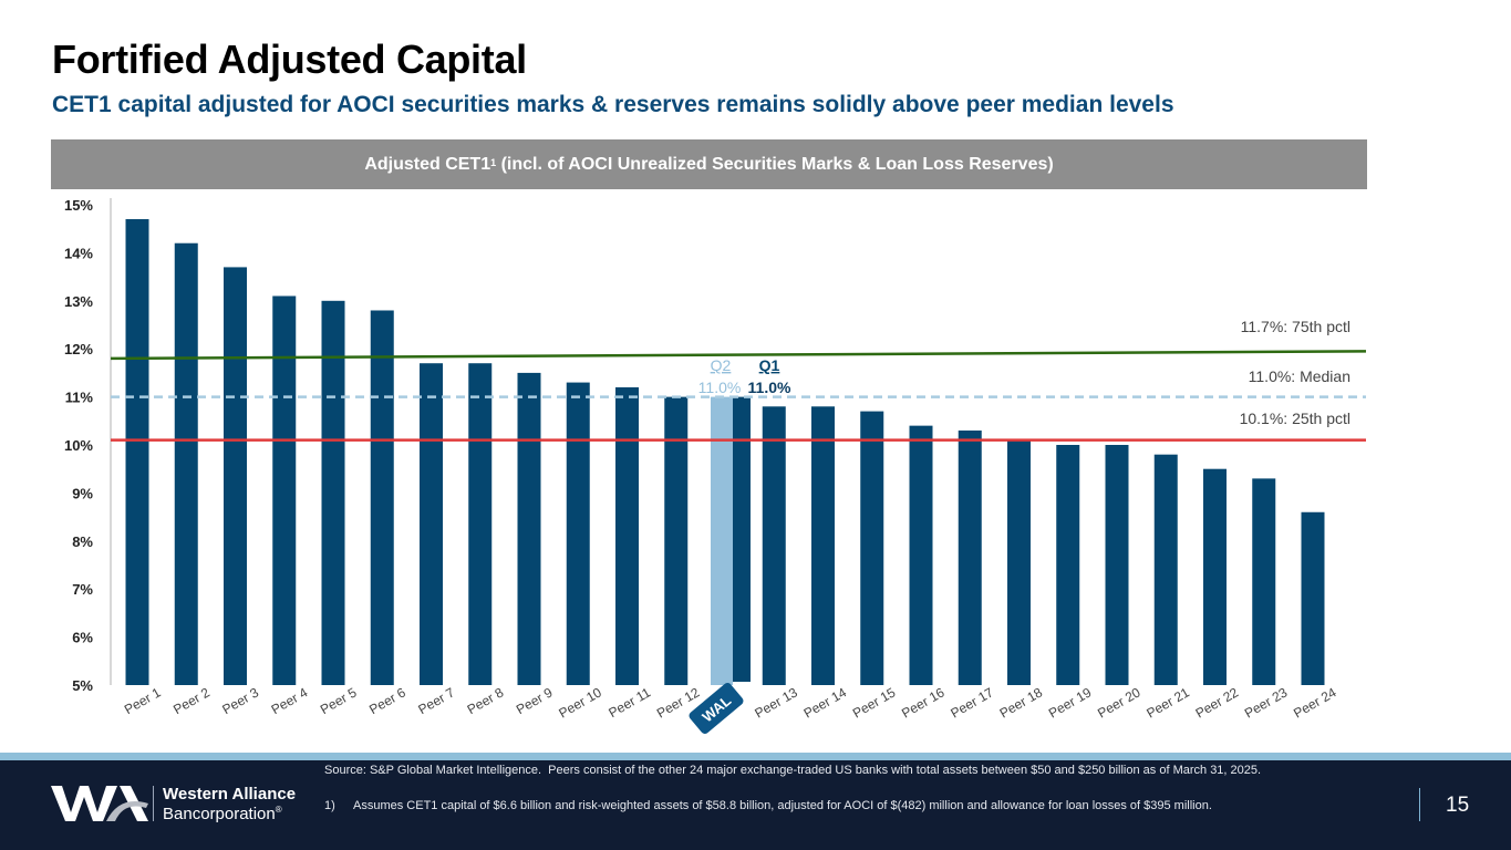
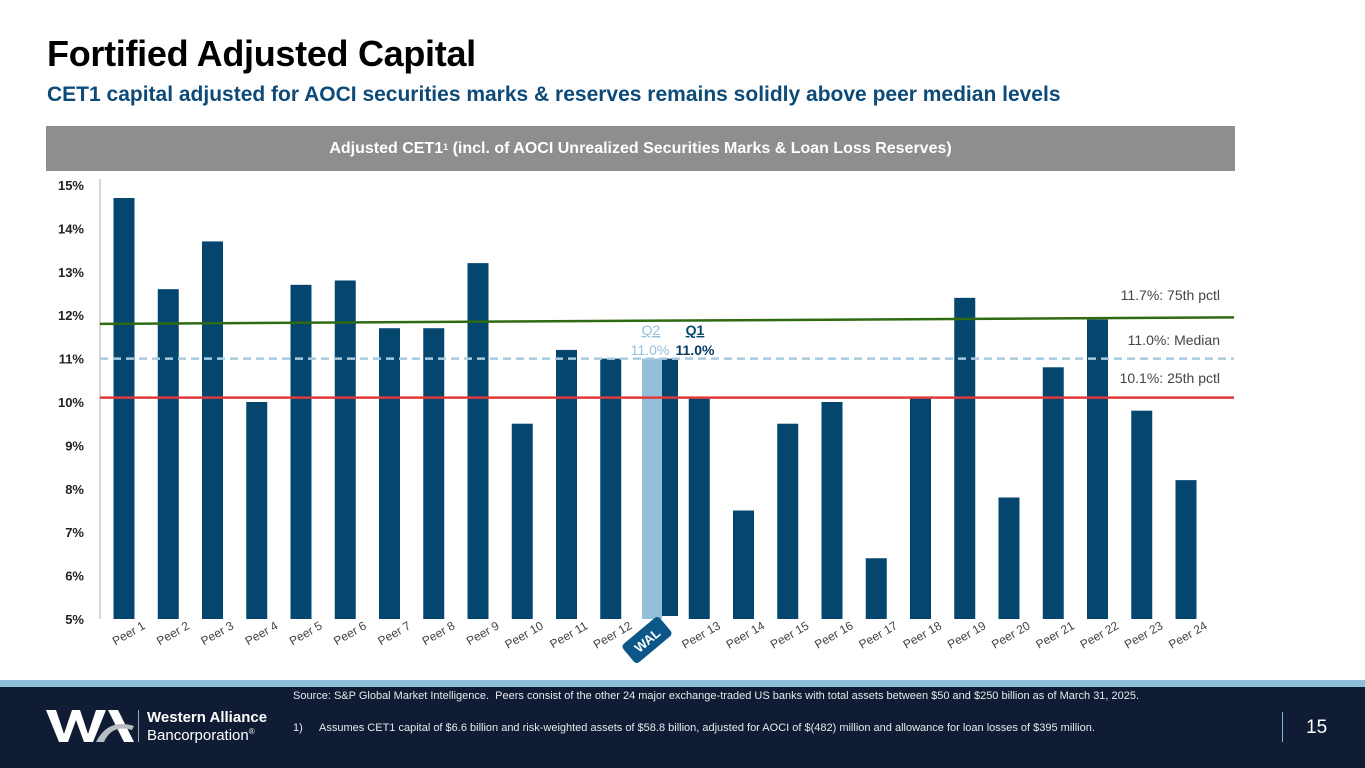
Peer 2: 14.2% -> 12.6%
Peer 4: 13.1% -> 10.0%
Peer 5: 13.0% -> 12.7%
Peer 9: 11.5% -> 13.2%
Peer 10: 11.3% -> 9.5%
Peer 13: 10.8% -> 10.1%
Peer 14: 10.8% -> 7.5%
Peer 15: 10.7% -> 9.5%
Peer 16: 10.4% -> 10.0%
Peer 17: 10.3% -> 6.4%
Peer 19: 10.0% -> 12.4%
Peer 20: 10.0% -> 7.8%
Peer 21: 9.8% -> 10.8%
Peer 22: 9.5% -> 11.9%
Peer 23: 9.3% -> 9.8%
Peer 24: 8.6% -> 8.2%
